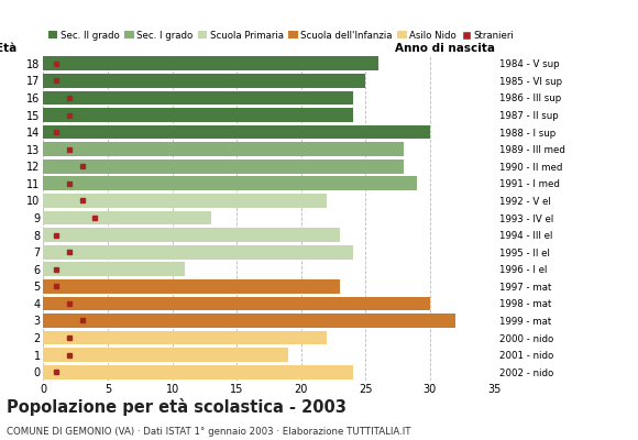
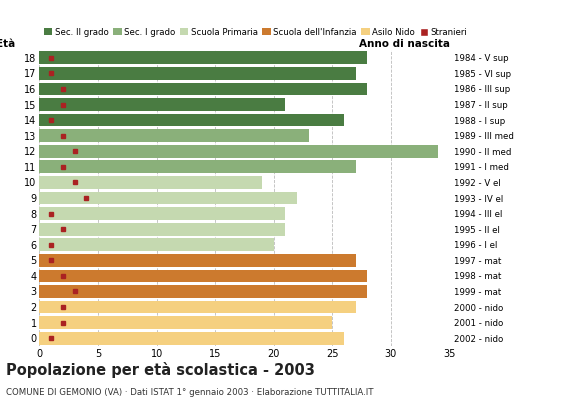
18: 26 -> 28
17: 25 -> 27
16: 24 -> 28
15: 24 -> 21
14: 30 -> 26
13: 28 -> 23
12: 28 -> 34
11: 29 -> 27
10: 22 -> 19
9: 13 -> 22
8: 23 -> 21
7: 24 -> 21
6: 11 -> 20
5: 23 -> 27
4: 30 -> 28
3: 32 -> 28
2: 22 -> 27
1: 19 -> 25
0: 24 -> 26
